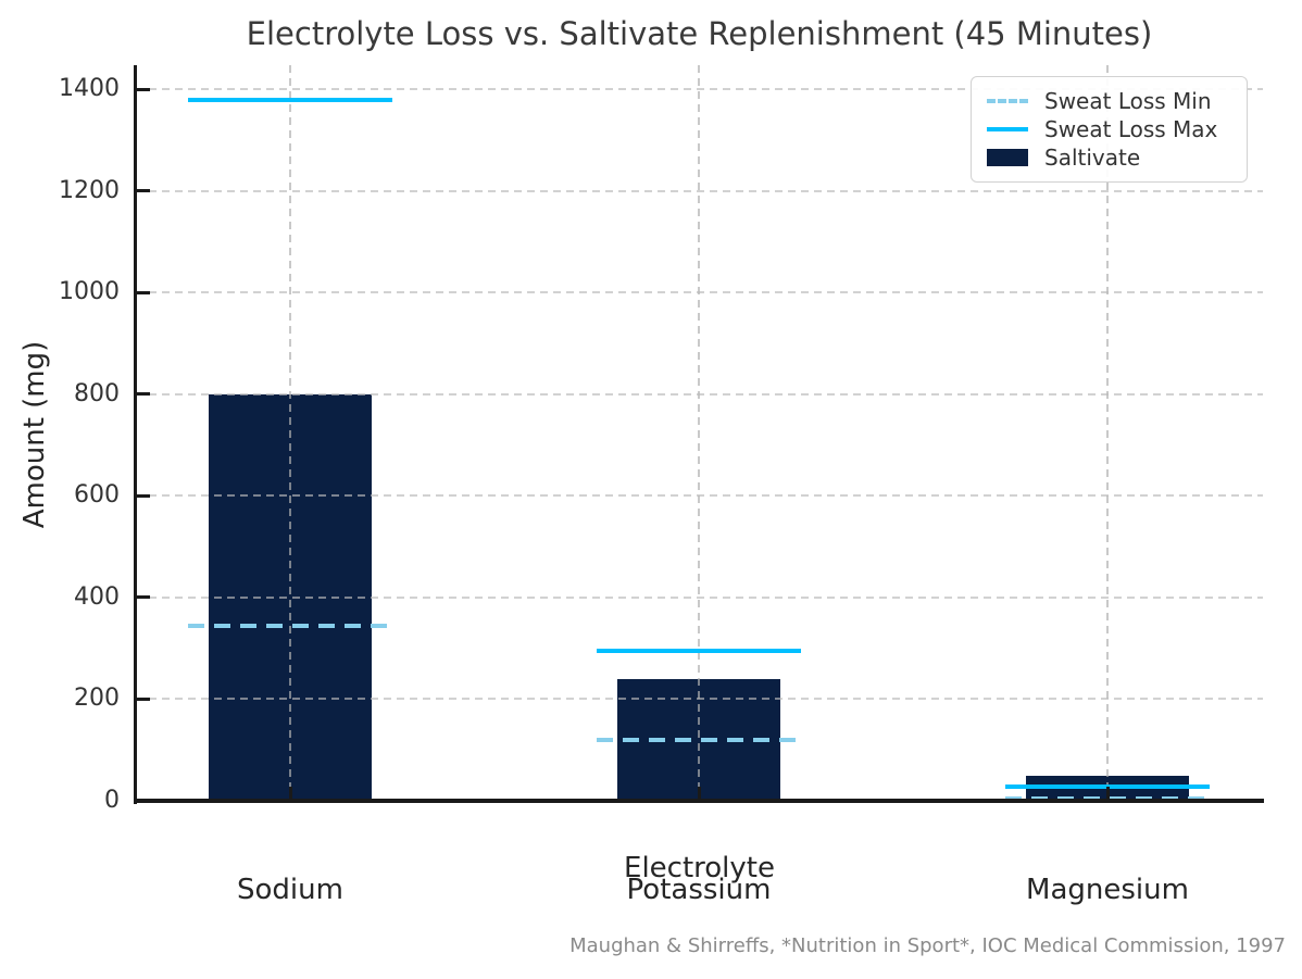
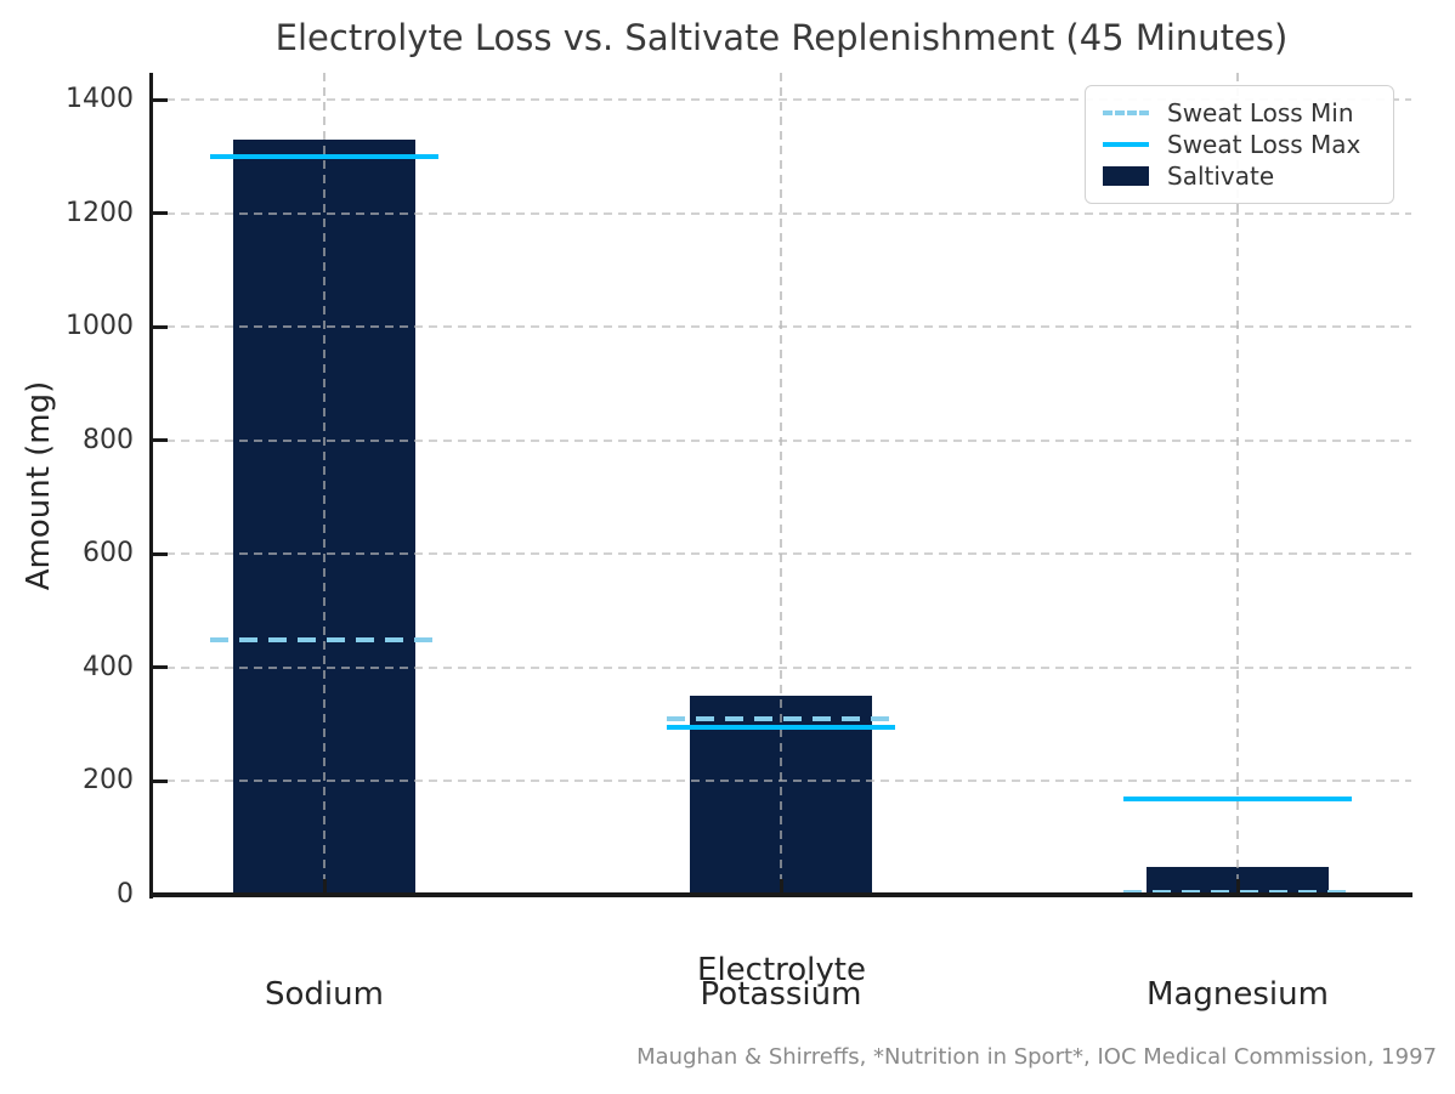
Sweat Loss Min/Sodium: 340 -> 450
Sweat Loss Max/Sodium: 1380 -> 1300
Saltivate/Sodium: 800 -> 1330
Sweat Loss Min/Potassium: 120 -> 310
Saltivate/Potassium: 240 -> 350
Sweat Loss Max/Magnesium: 30 -> 170
